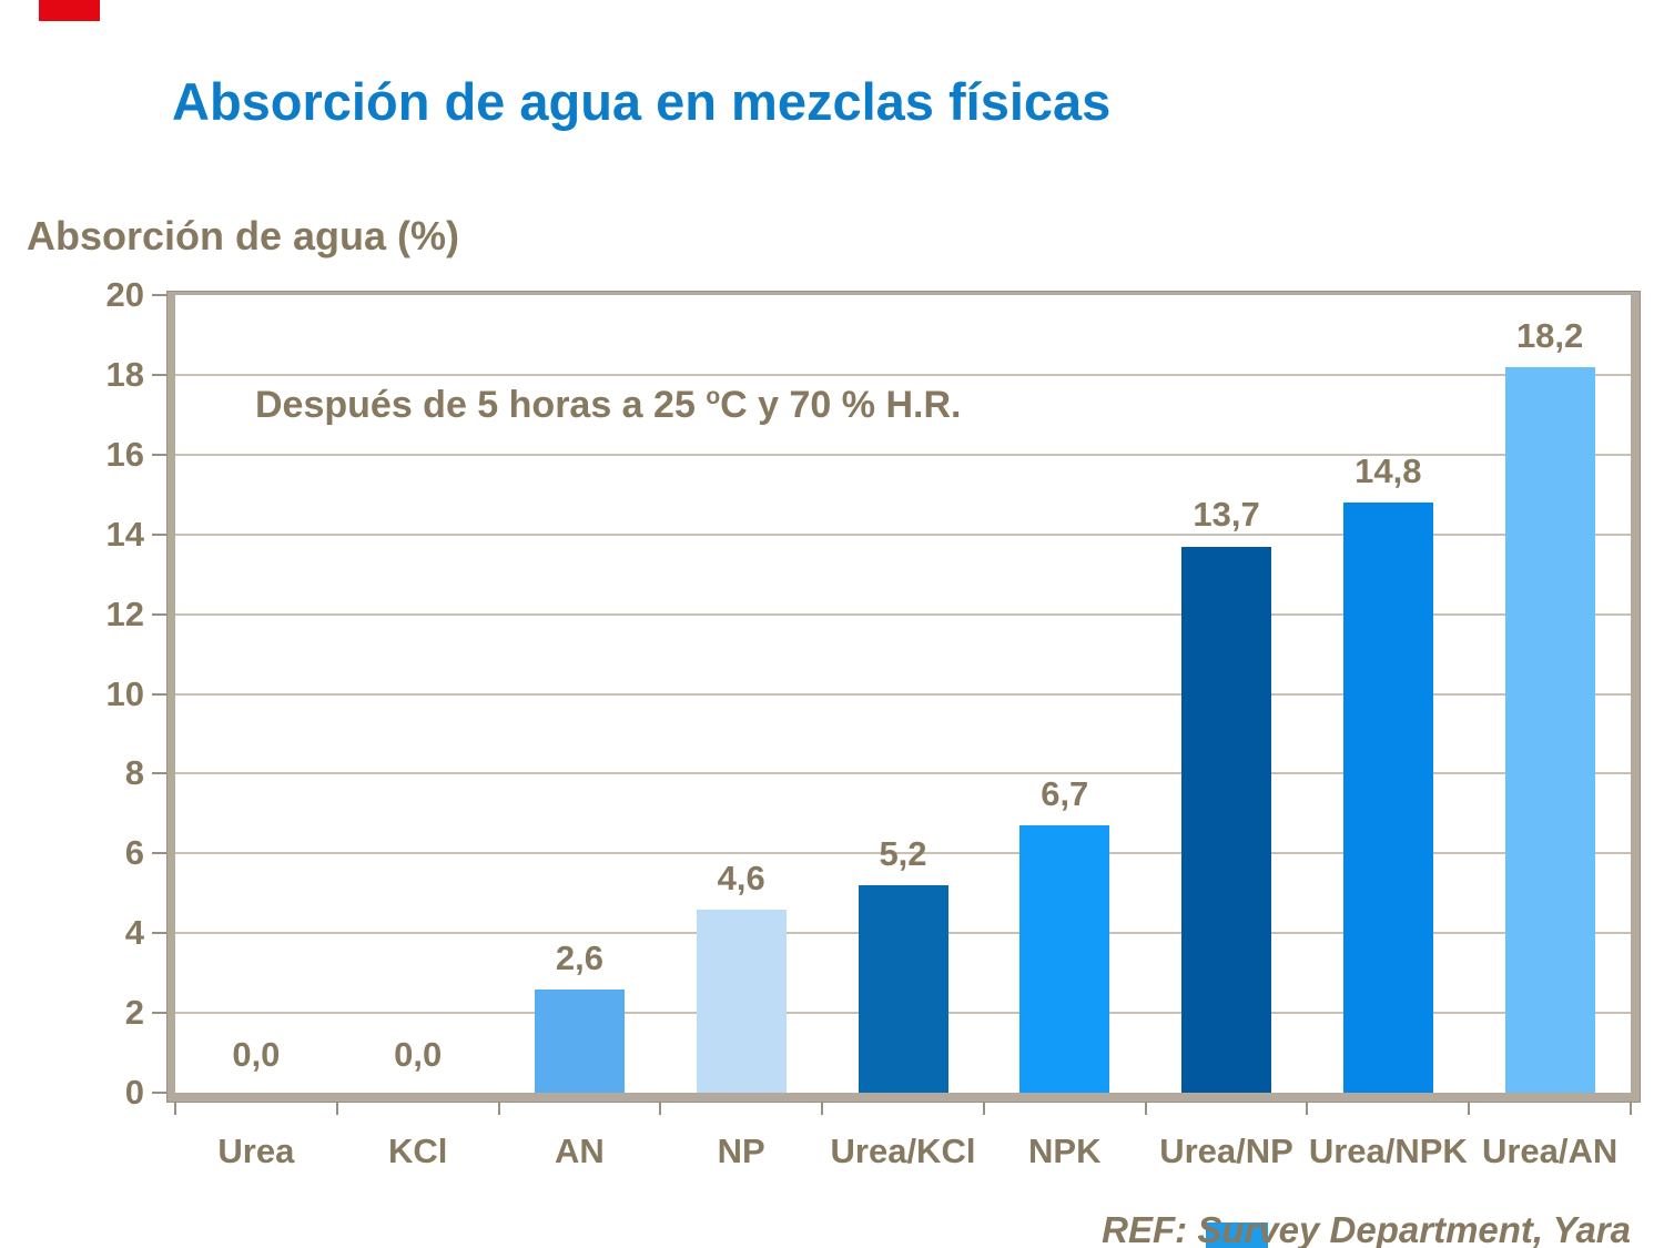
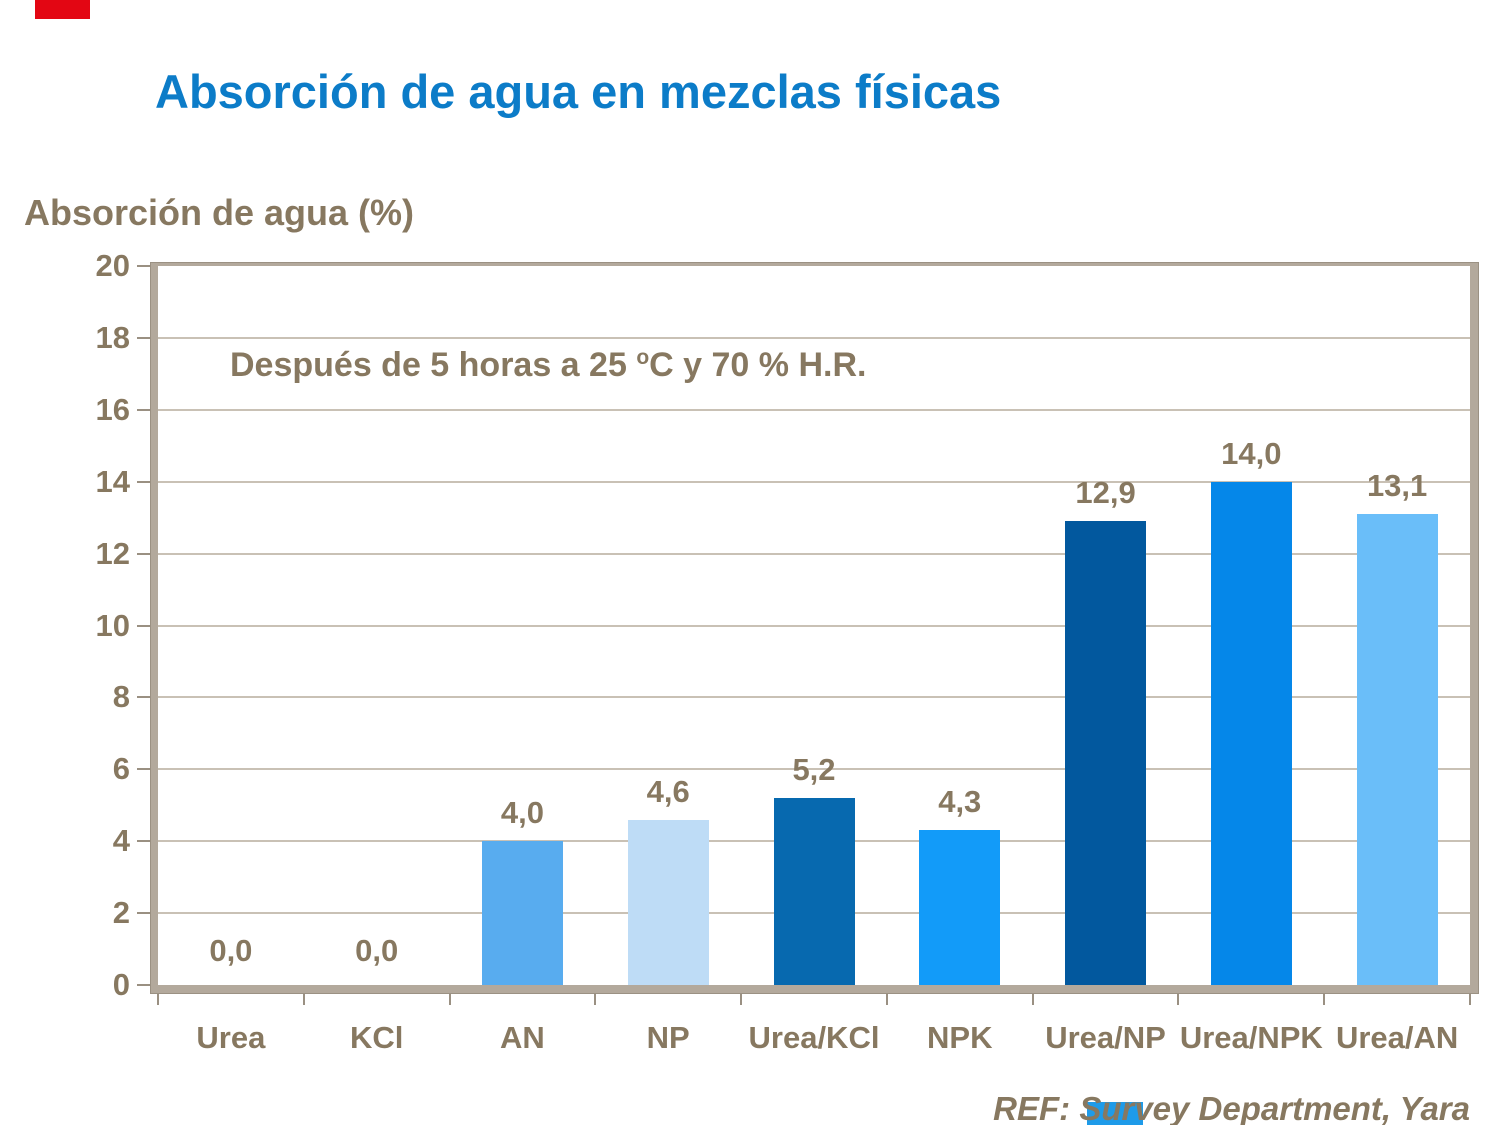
AN: 2,6 -> 4,0
NPK: 6,7 -> 4,3
Urea/NP: 13,7 -> 12,9
Urea/NPK: 14,8 -> 14,0
Urea/AN: 18,2 -> 13,1
